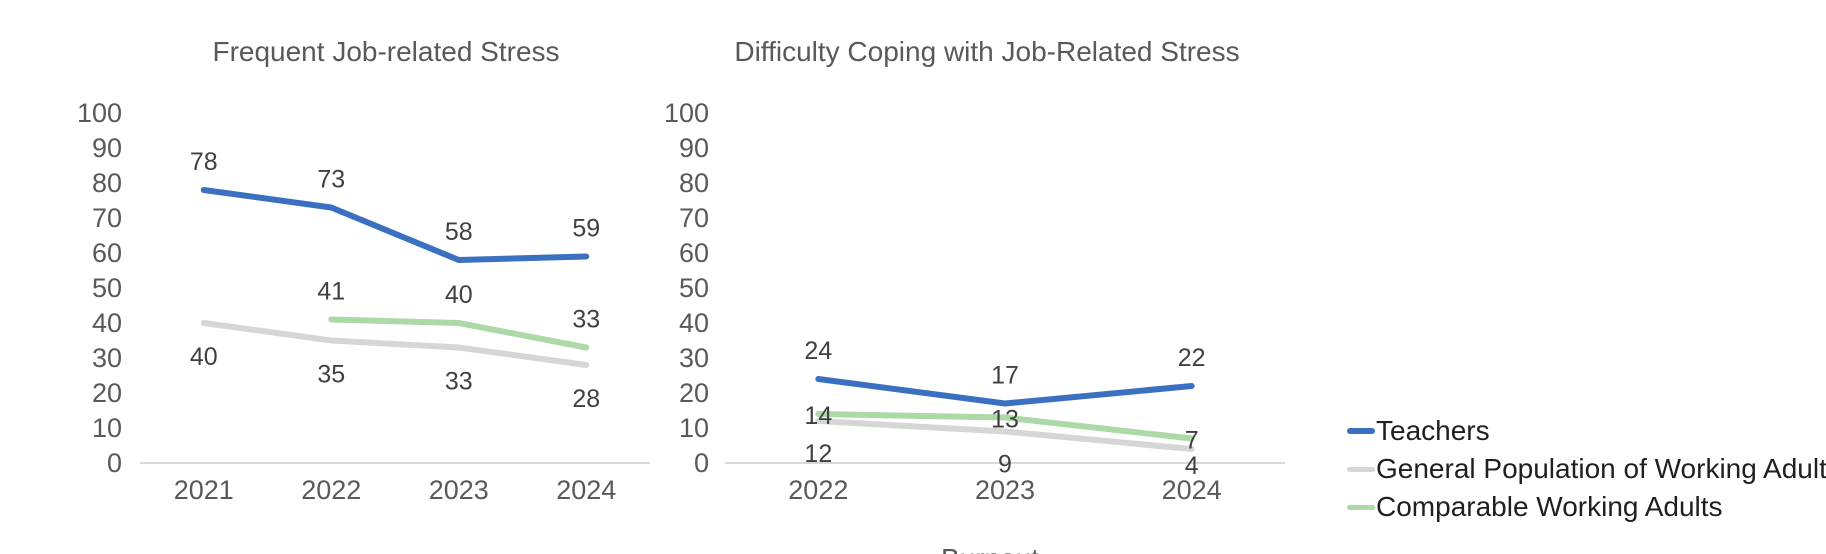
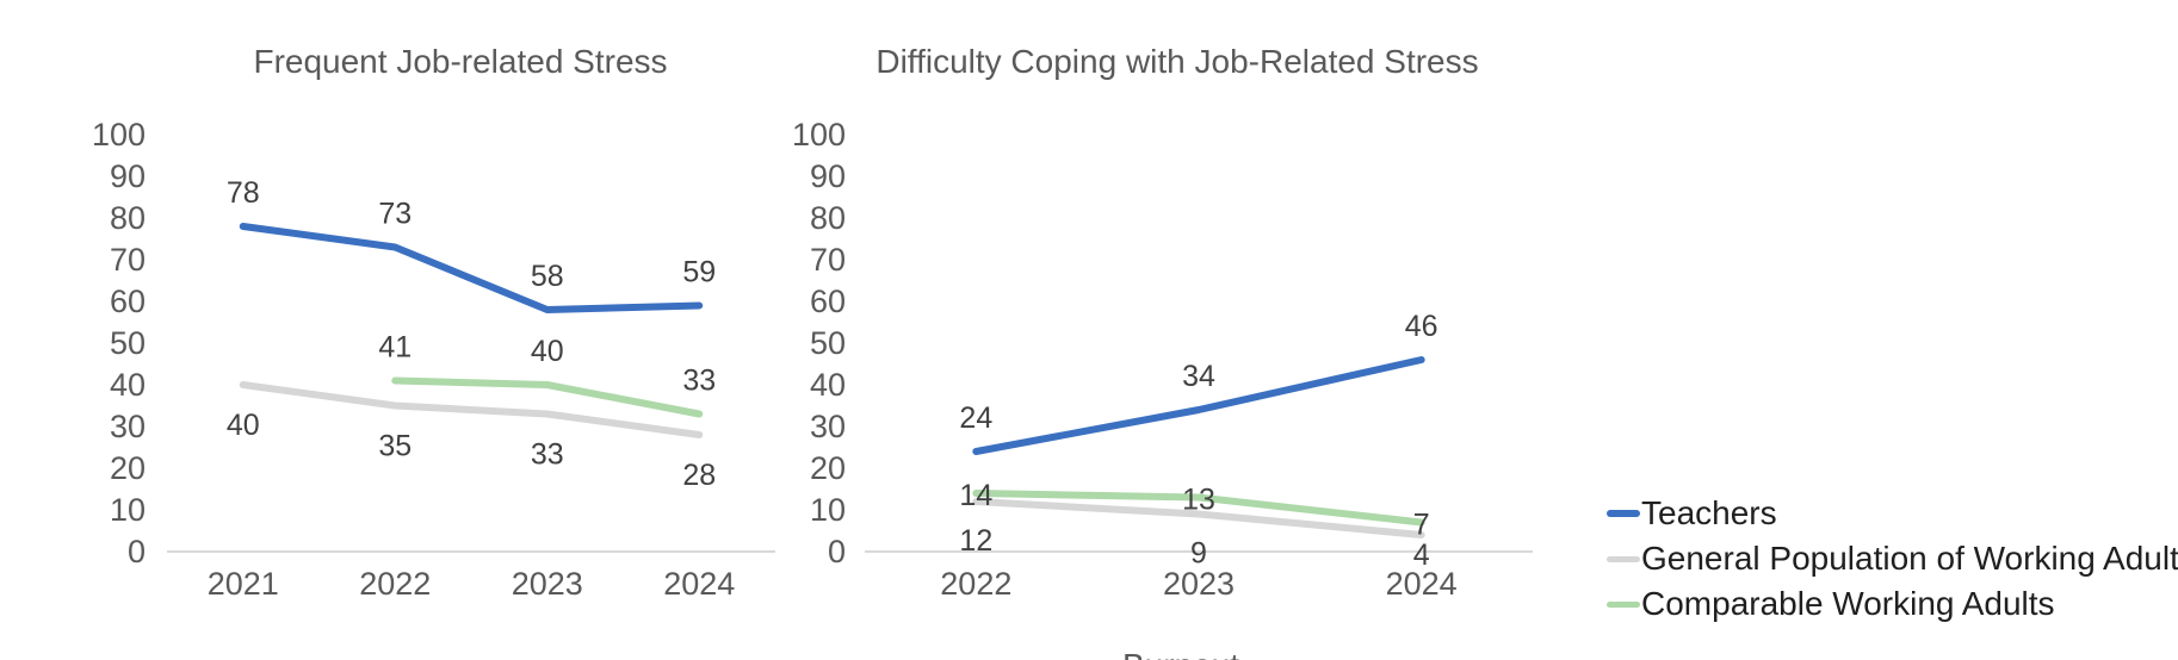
Difficulty Coping with Job-Related Stress/Teachers/2023: 17 -> 34
Difficulty Coping with Job-Related Stress/Teachers/2024: 22 -> 46
